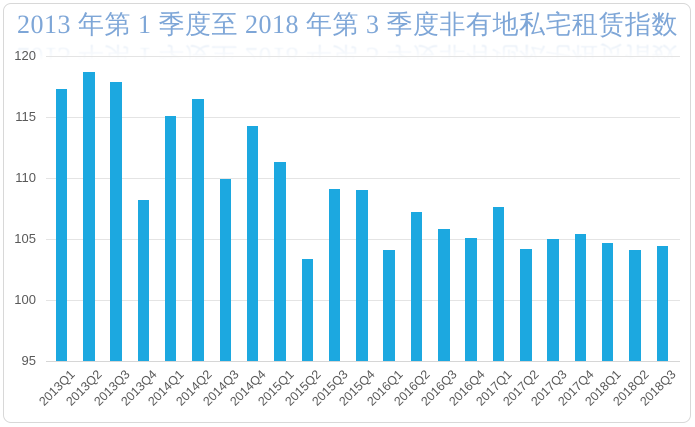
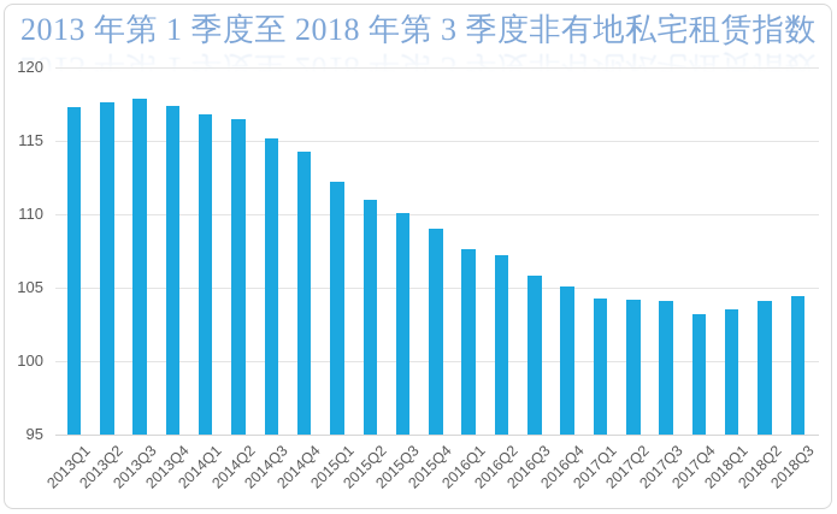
2013Q2: 118.7 -> 117.6
2013Q4: 108.2 -> 117.4
2014Q1: 115.1 -> 116.8
2014Q3: 109.9 -> 115.2
2015Q1: 111.3 -> 112.2
2015Q2: 103.4 -> 111.0
2015Q3: 109.1 -> 110.1
2016Q1: 104.1 -> 107.6
2017Q1: 107.6 -> 104.3
2017Q3: 105.0 -> 104.1
2017Q4: 105.4 -> 103.2
2018Q1: 104.7 -> 103.5
